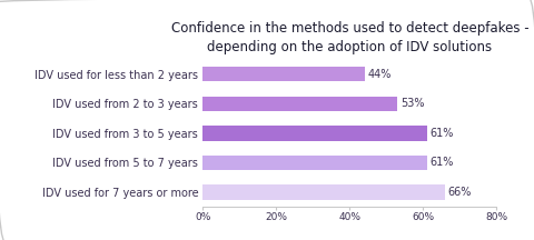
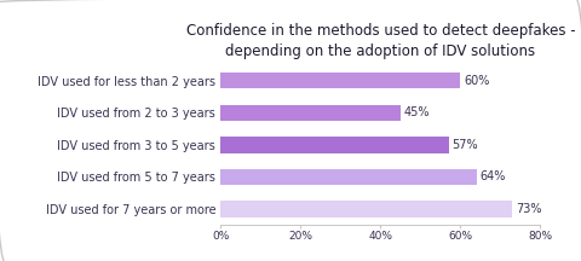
IDV used for less than 2 years: 44% -> 60%
IDV used from 2 to 3 years: 53% -> 45%
IDV used from 3 to 5 years: 61% -> 57%
IDV used from 5 to 7 years: 61% -> 64%
IDV used for 7 years or more: 66% -> 73%
